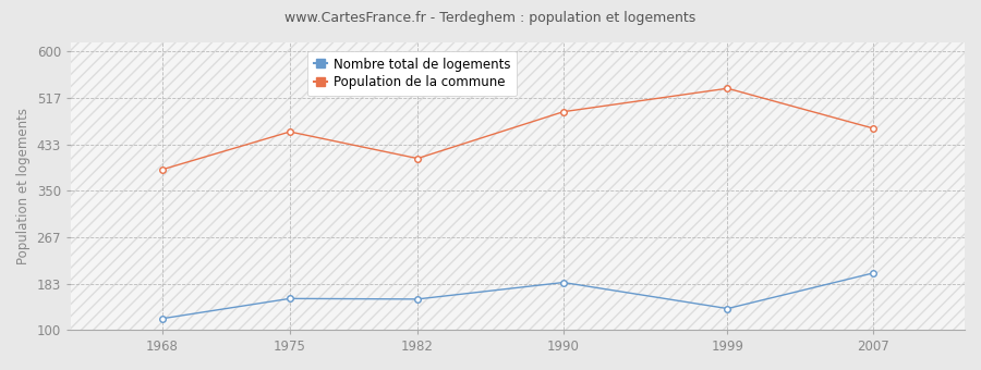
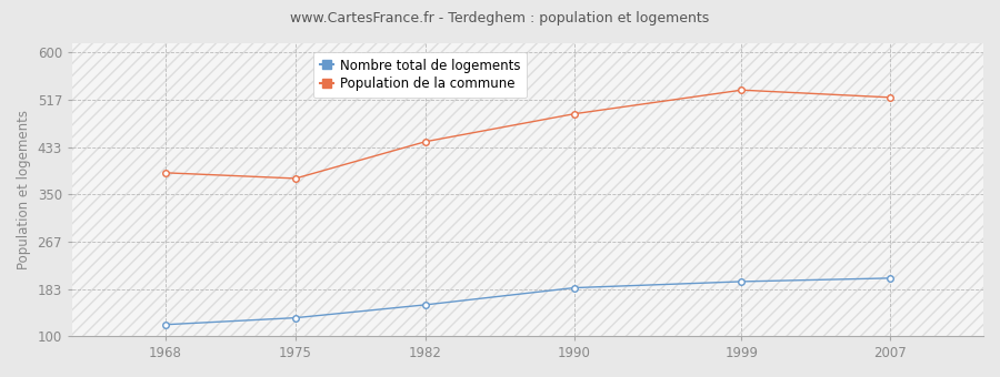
Nombre total de logements/1975: 156 -> 132
Population de la commune/1975: 456 -> 378
Population de la commune/1982: 408 -> 443
Nombre total de logements/1999: 138 -> 196
Population de la commune/2007: 462 -> 521
